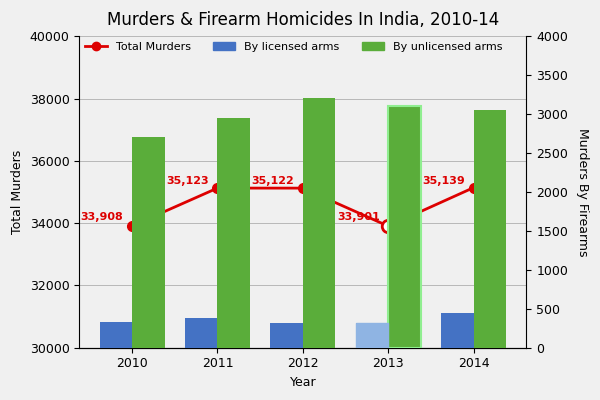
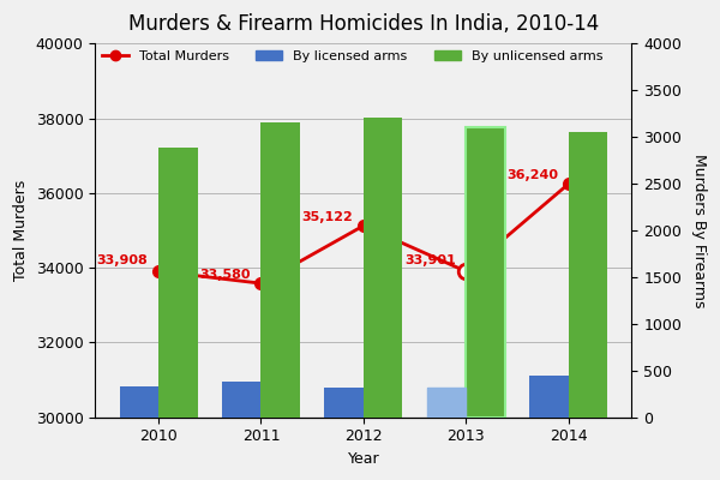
By unlicensed arms/2010: 2700 -> 2880
Total Murders/2011: 35,123 -> 33,580
By unlicensed arms/2011: 2950 -> 3160
Total Murders/2014: 35,139 -> 36,240
